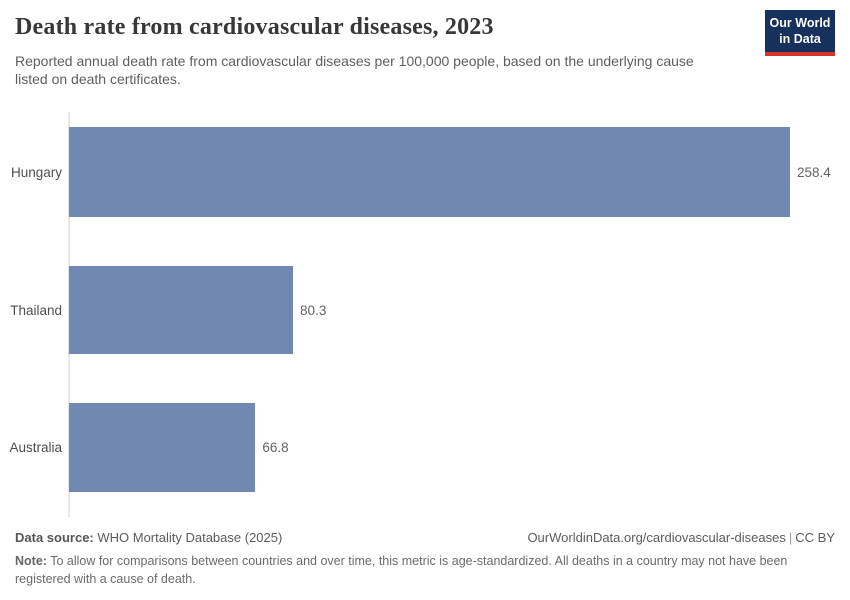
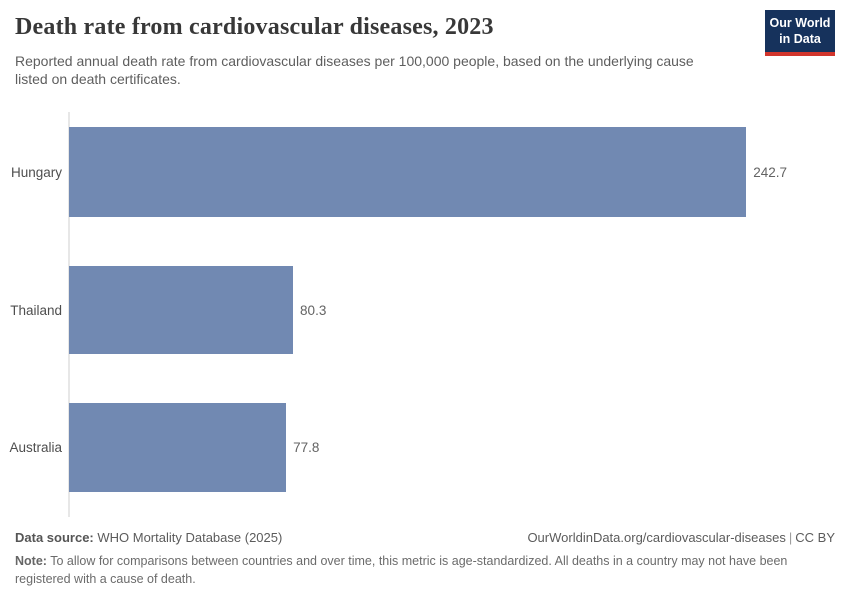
Hungary: 258.4 -> 242.7
Australia: 66.8 -> 77.8
